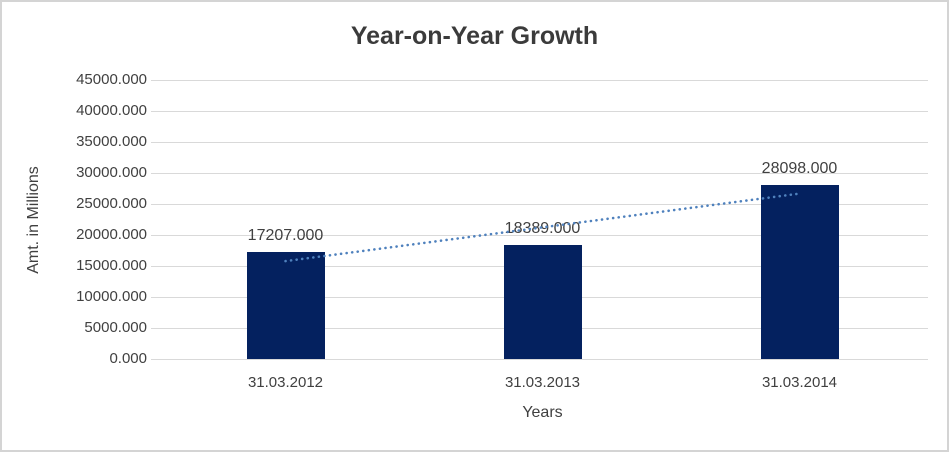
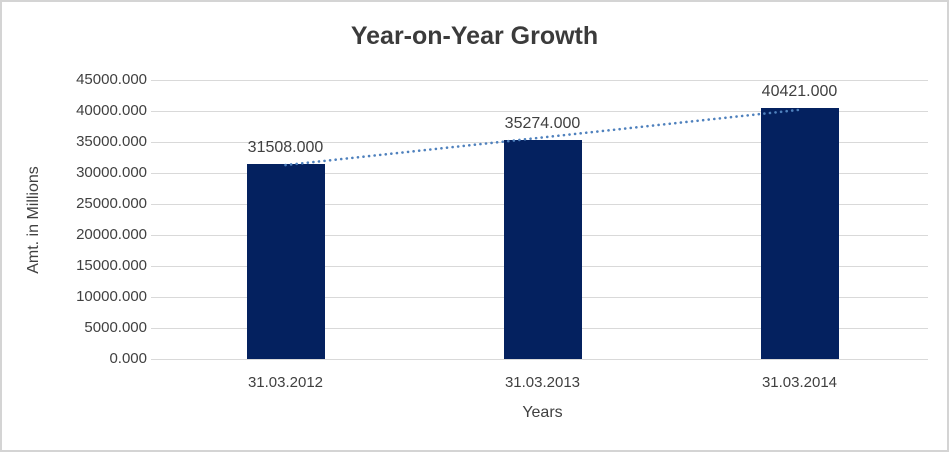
31.03.2012: 17207.000 -> 31508.000
31.03.2013: 18389.000 -> 35274.000
31.03.2014: 28098.000 -> 40421.000
